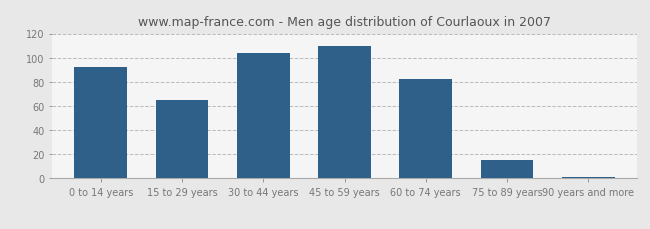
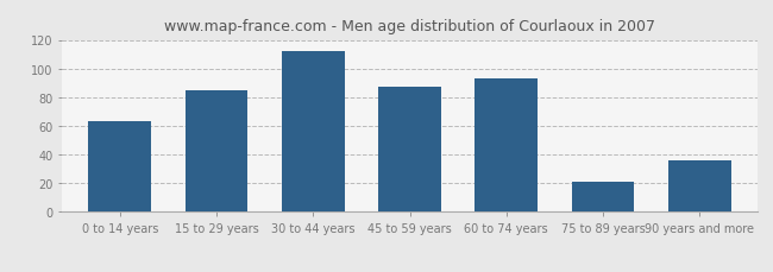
0 to 14 years: 92 -> 63
15 to 29 years: 65 -> 85
30 to 44 years: 104 -> 112
45 to 59 years: 110 -> 87
60 to 74 years: 82 -> 93
75 to 89 years: 15 -> 21
90 years and more: 1 -> 36
